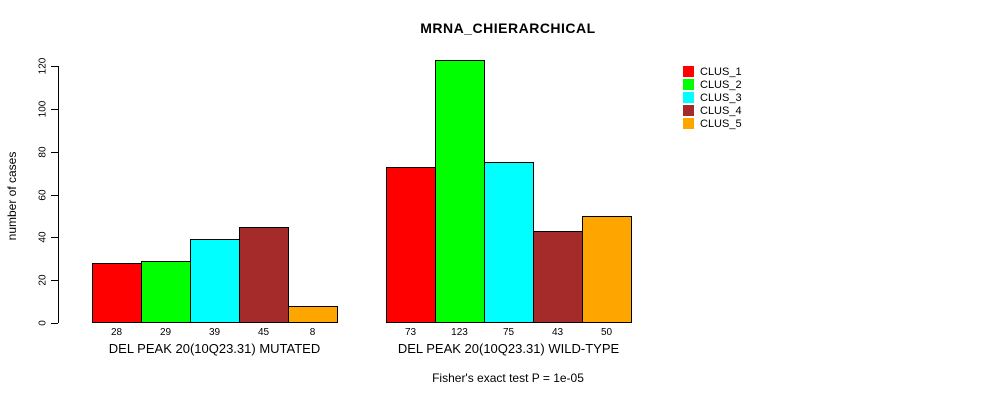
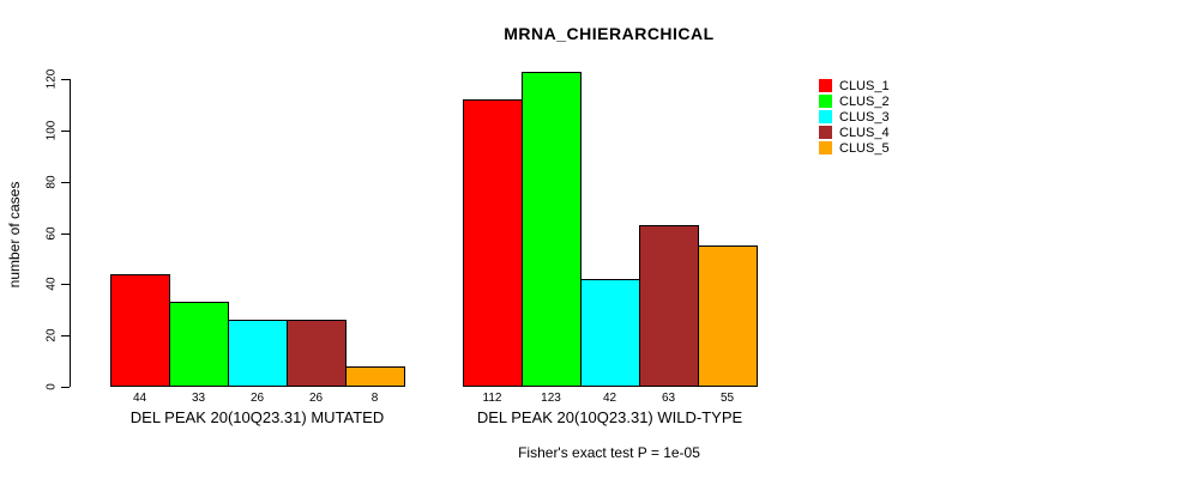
CLUS_1/DEL PEAK 20(10Q23.31) MUTATED: 28 -> 44
CLUS_2/DEL PEAK 20(10Q23.31) MUTATED: 29 -> 33
CLUS_3/DEL PEAK 20(10Q23.31) MUTATED: 39 -> 26
CLUS_4/DEL PEAK 20(10Q23.31) MUTATED: 45 -> 26
CLUS_1/DEL PEAK 20(10Q23.31) WILD-TYPE: 73 -> 112
CLUS_3/DEL PEAK 20(10Q23.31) WILD-TYPE: 75 -> 42
CLUS_4/DEL PEAK 20(10Q23.31) WILD-TYPE: 43 -> 63
CLUS_5/DEL PEAK 20(10Q23.31) WILD-TYPE: 50 -> 55
